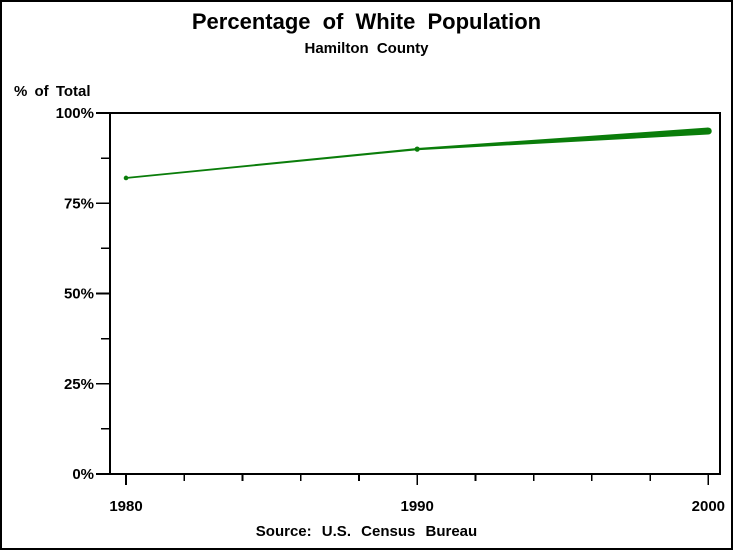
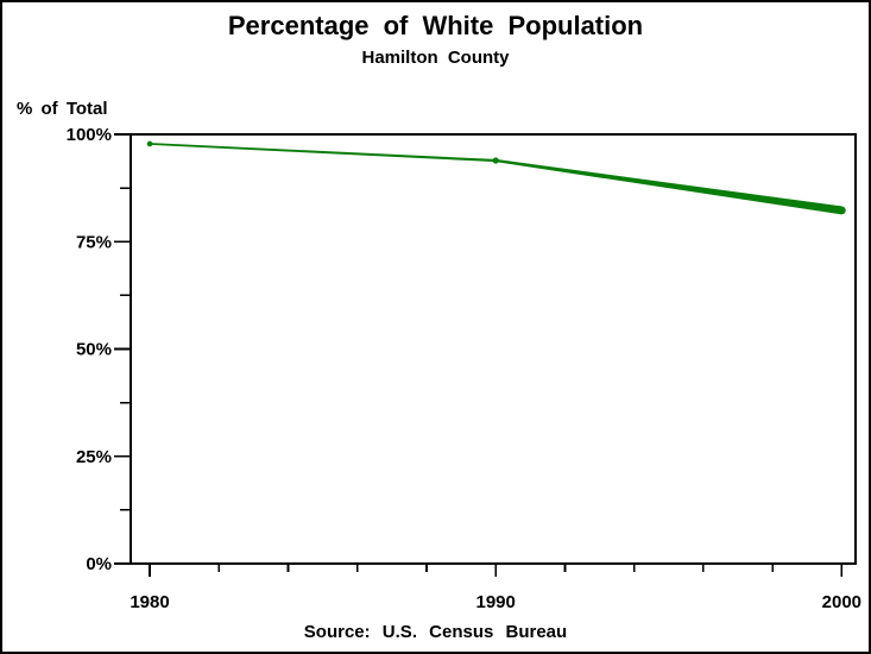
1980: 82% -> 98%
1990: 90% -> 94%
2000: 95% -> 82%
